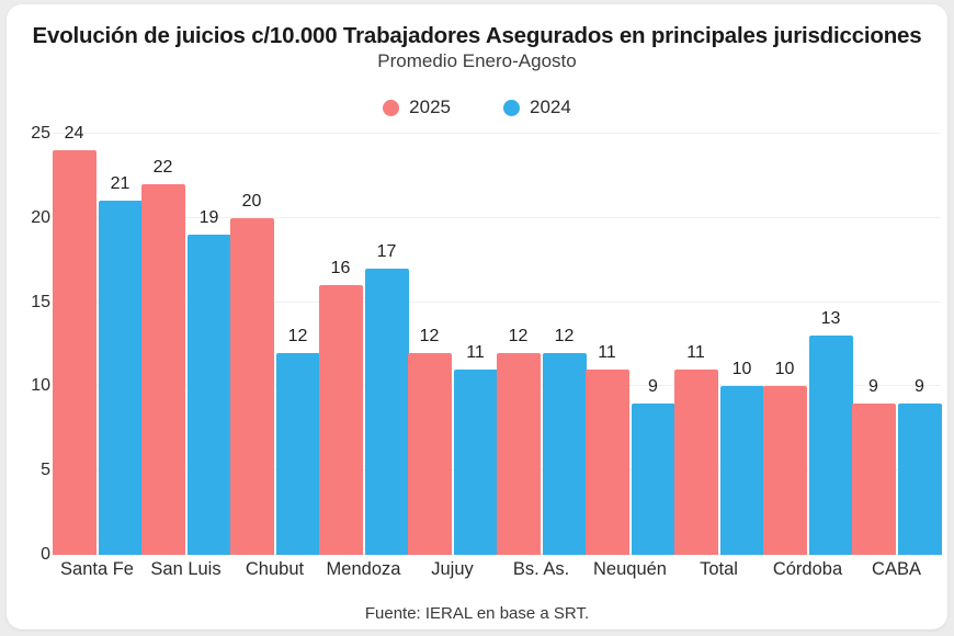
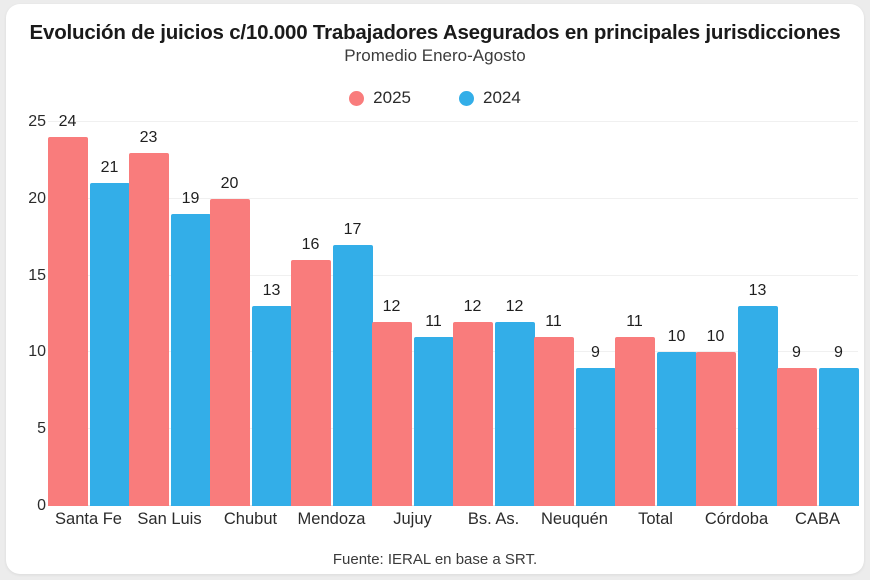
2025/San Luis: 22 -> 23
2024/Chubut: 12 -> 13
